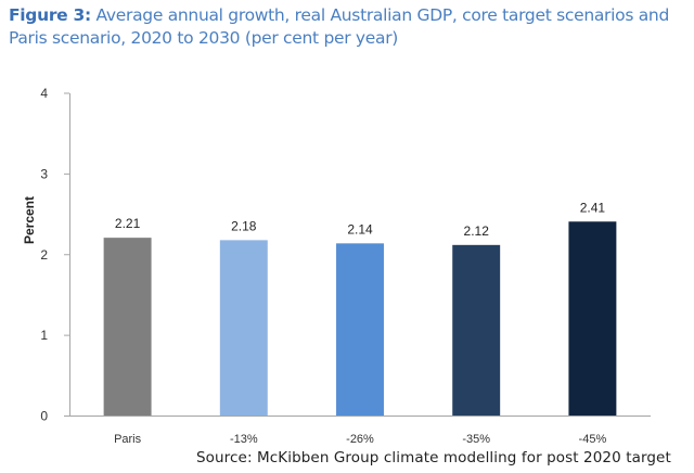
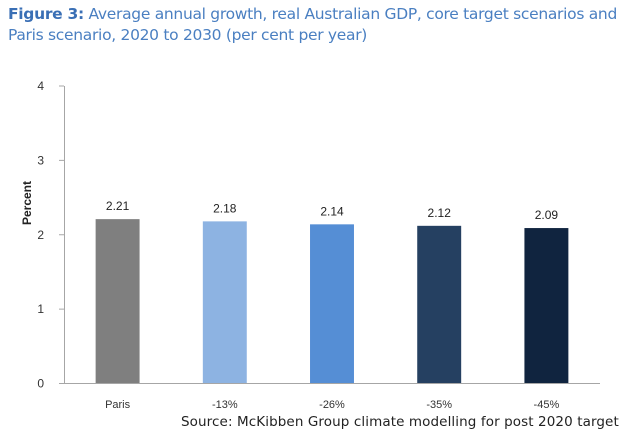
-45%: 2.41 -> 2.09
